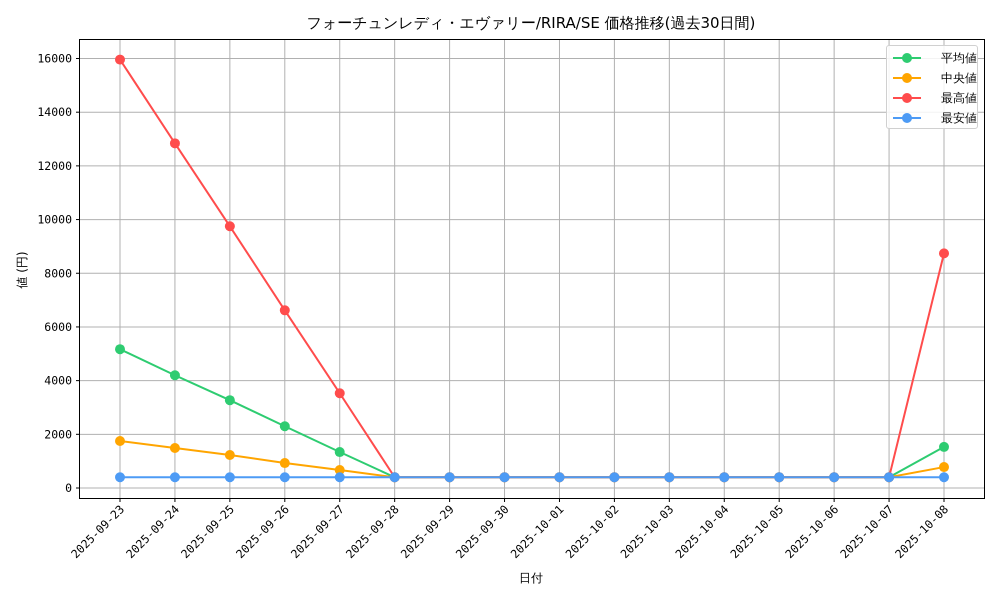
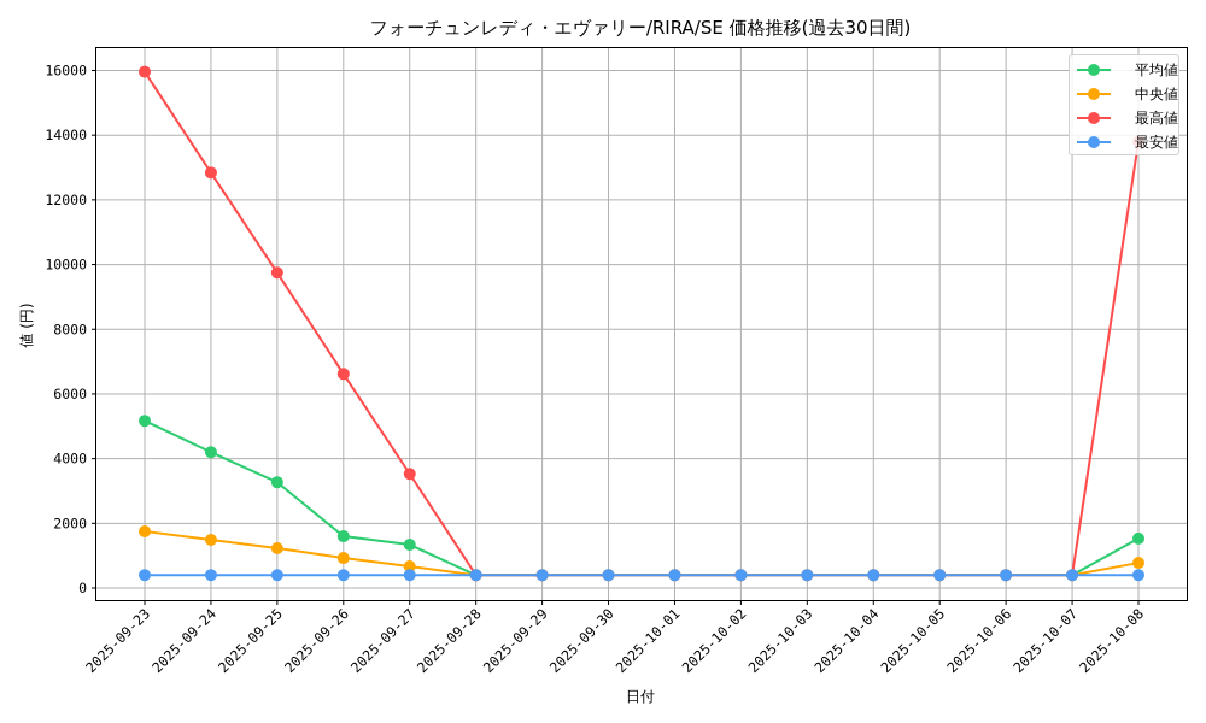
平均値/2025-09-26: 2300 -> 1600
最高値/2025-10-08: 8700 -> 13800
